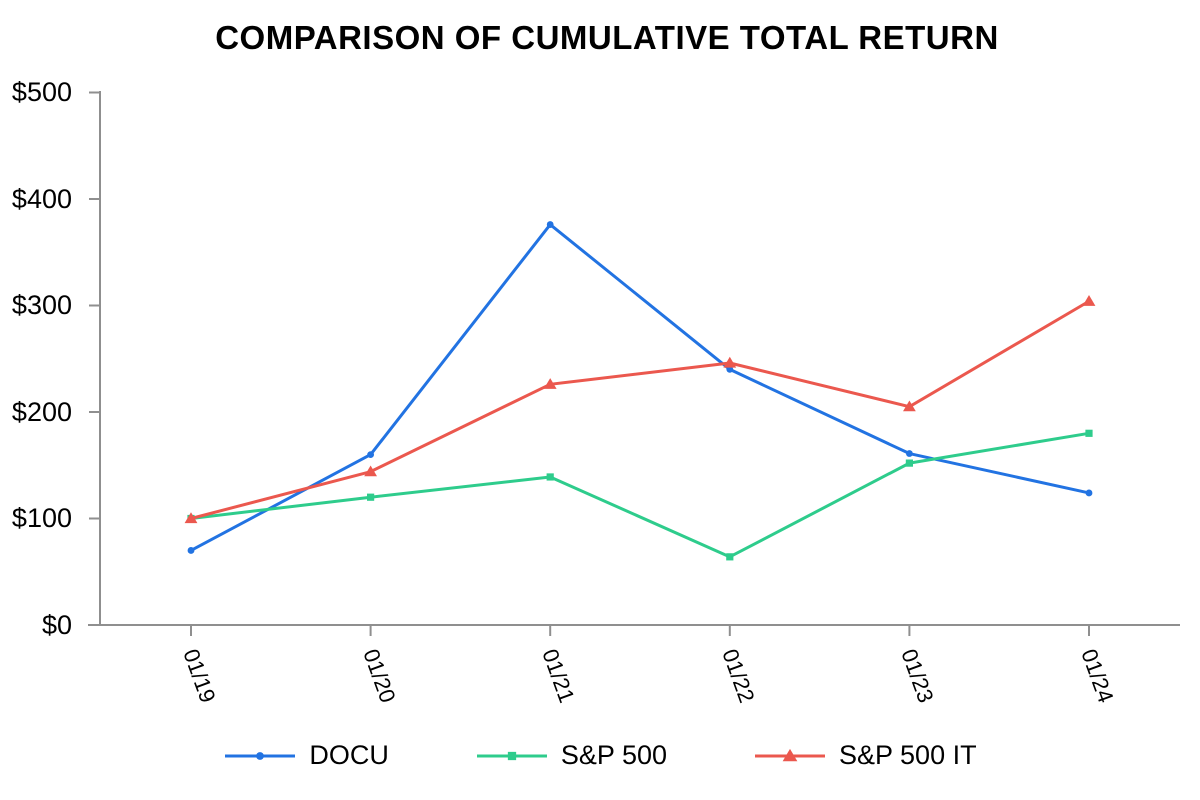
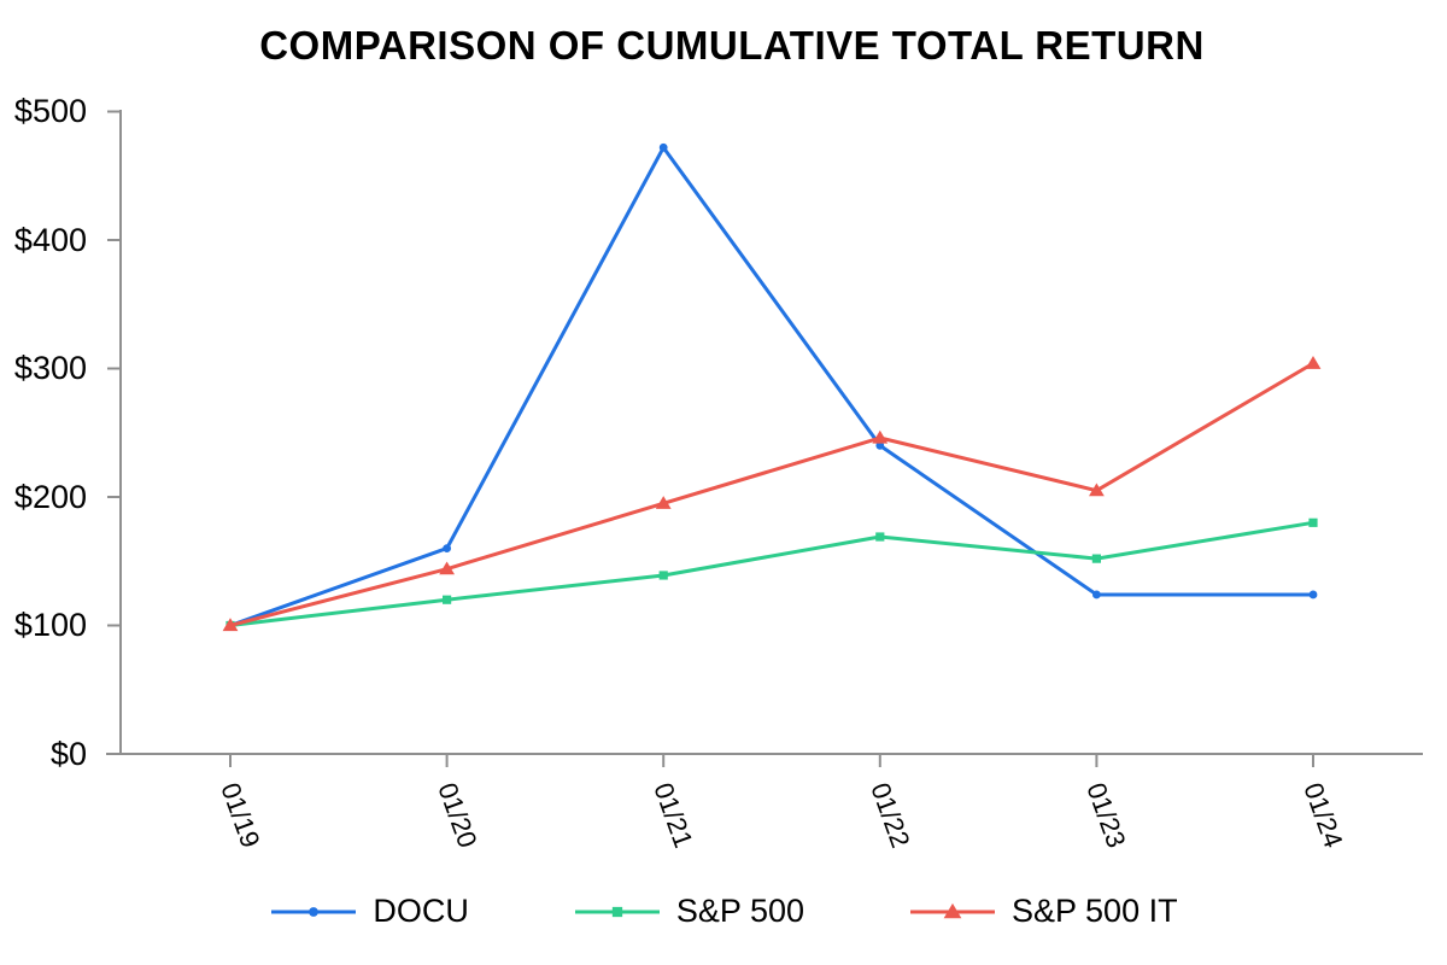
DOCU/01/19: $70 -> $100
DOCU/01/21: $376 -> $472
S&P 500 IT/01/21: $226 -> $195
S&P 500/01/22: $64 -> $169
DOCU/01/23: $161 -> $124
